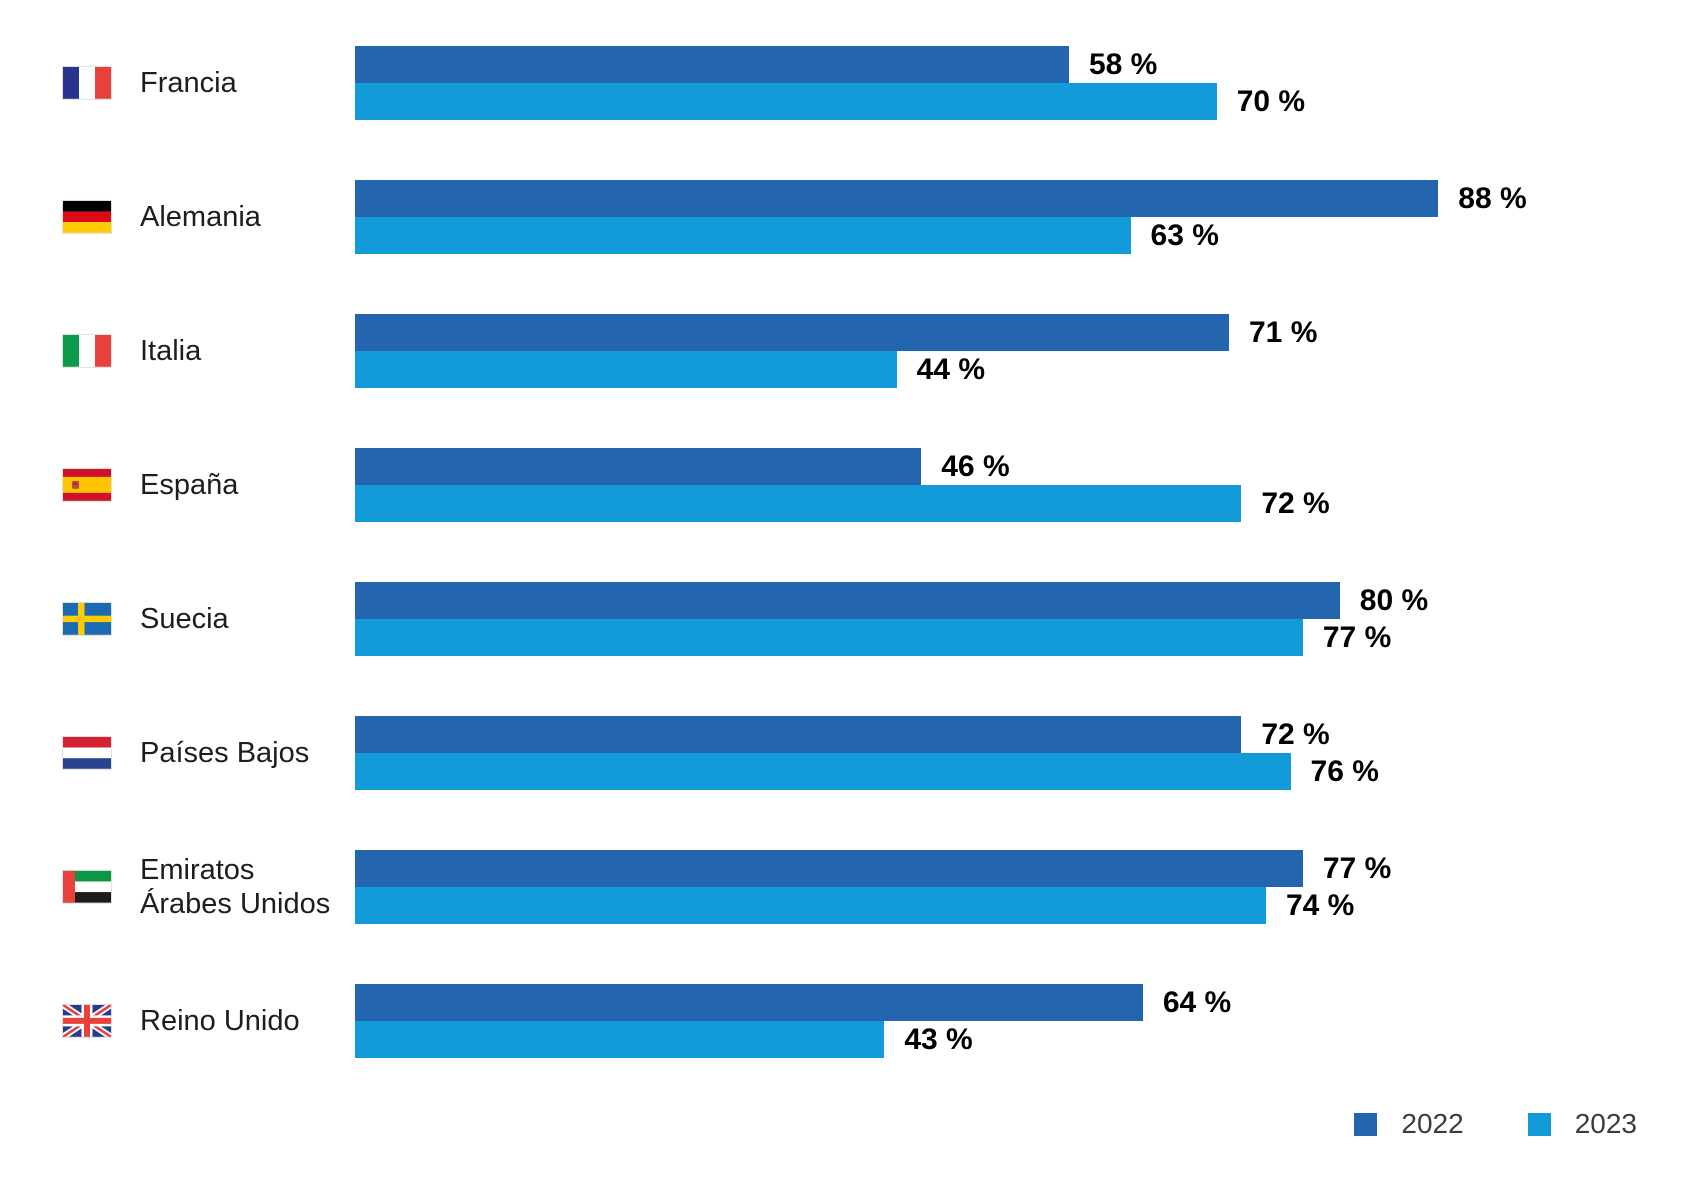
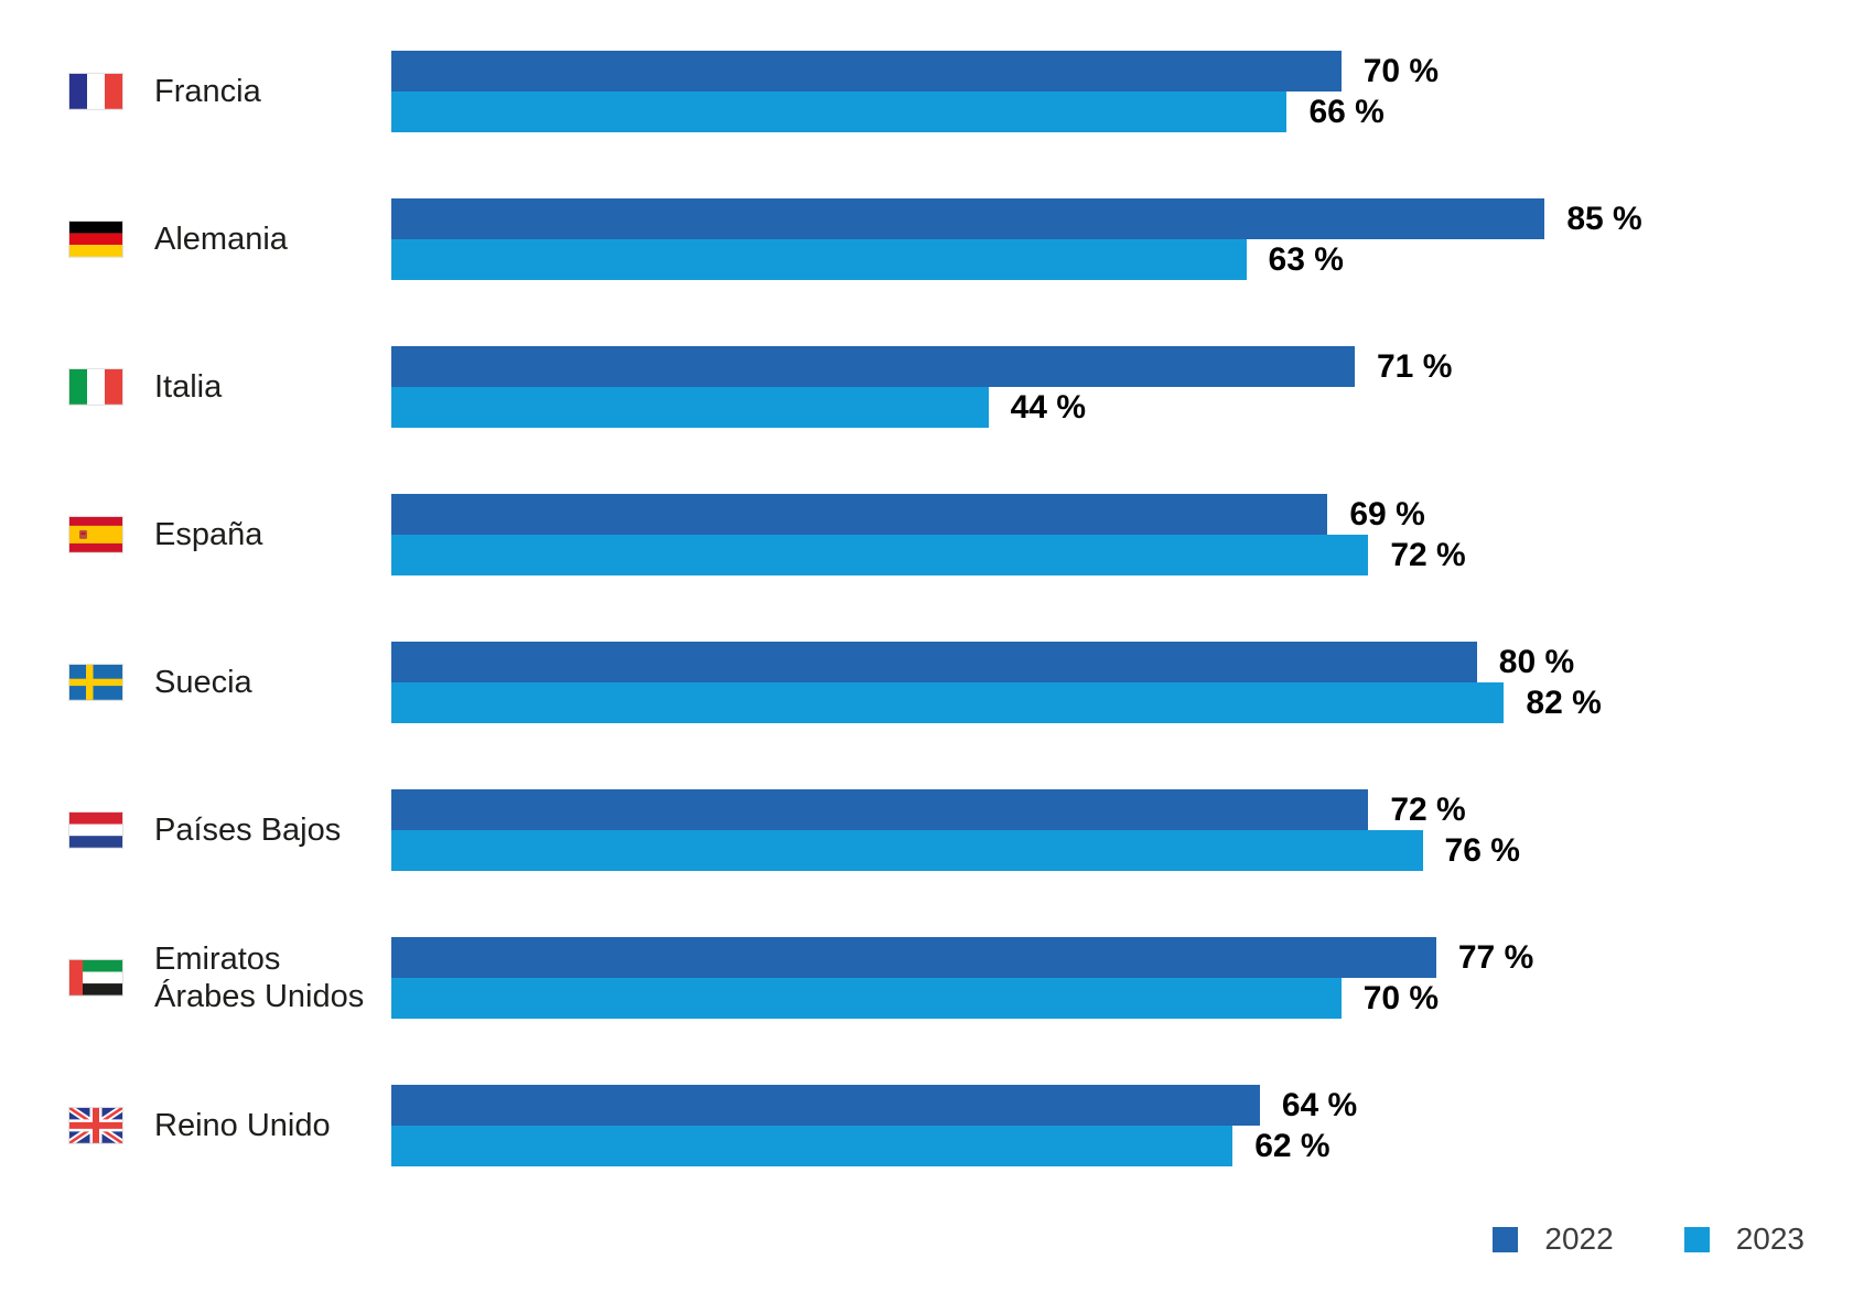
2022/Francia: 58 -> 70
2023/Francia: 70 -> 66
2022/Alemania: 88 -> 85
2022/España: 46 -> 69
2023/Suecia: 77 -> 82
2023/Emiratos Árabes Unidos: 74 -> 70
2023/Reino Unido: 43 -> 62
